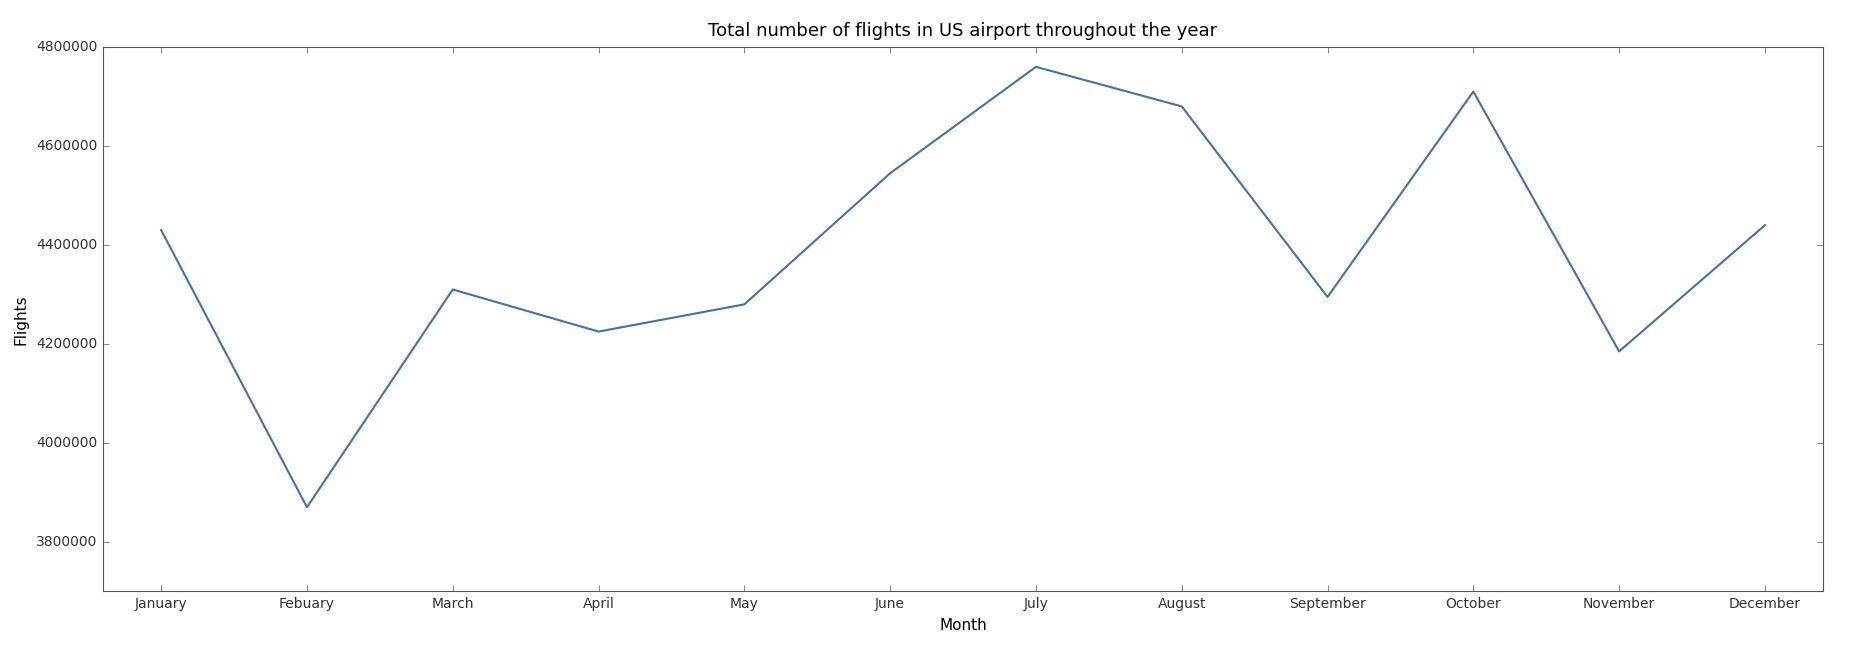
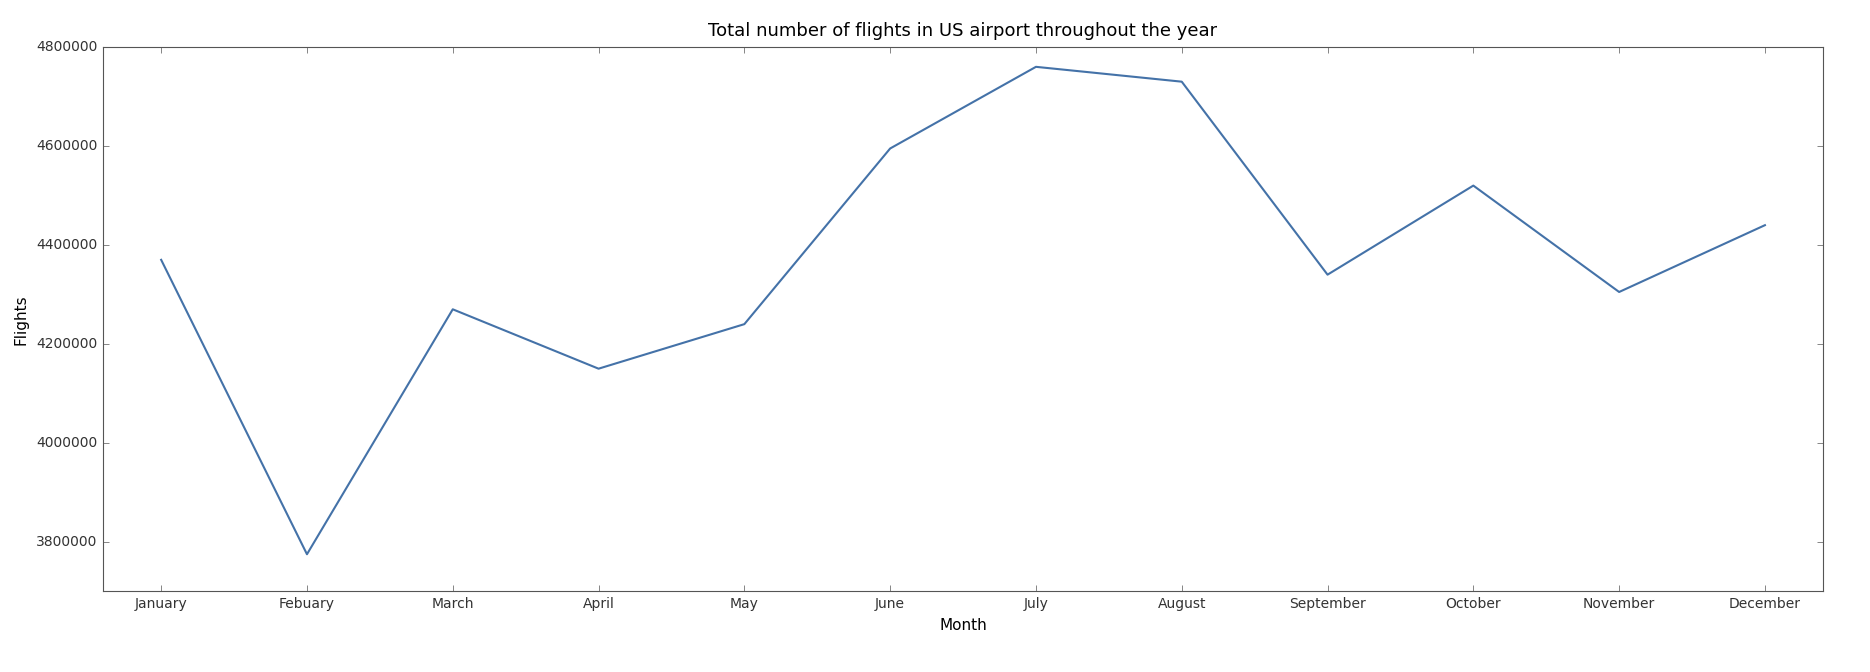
January: 4430000 -> 4370000
Febuary: 3870000 -> 3775000
March: 4310000 -> 4270000
April: 4225000 -> 4150000
May: 4280000 -> 4240000
June: 4545000 -> 4595000
August: 4680000 -> 4730000
September: 4295000 -> 4340000
October: 4710000 -> 4520000
November: 4185000 -> 4305000
